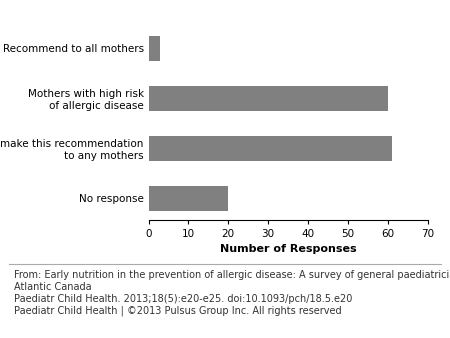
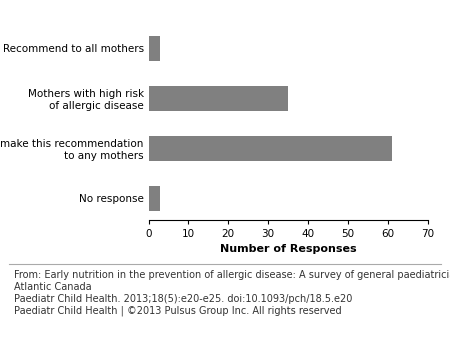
Mothers with high risk of allergic disease: 60 -> 35
No response: 20 -> 3
